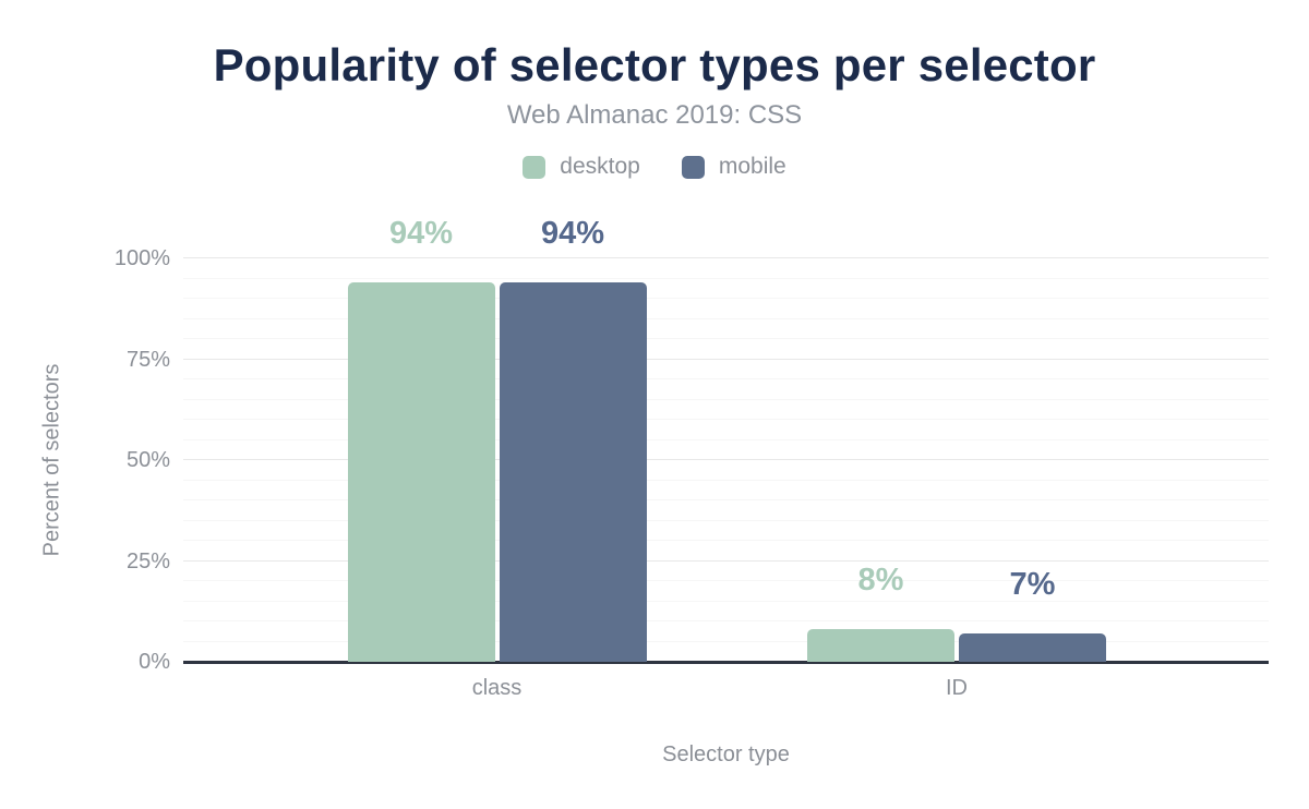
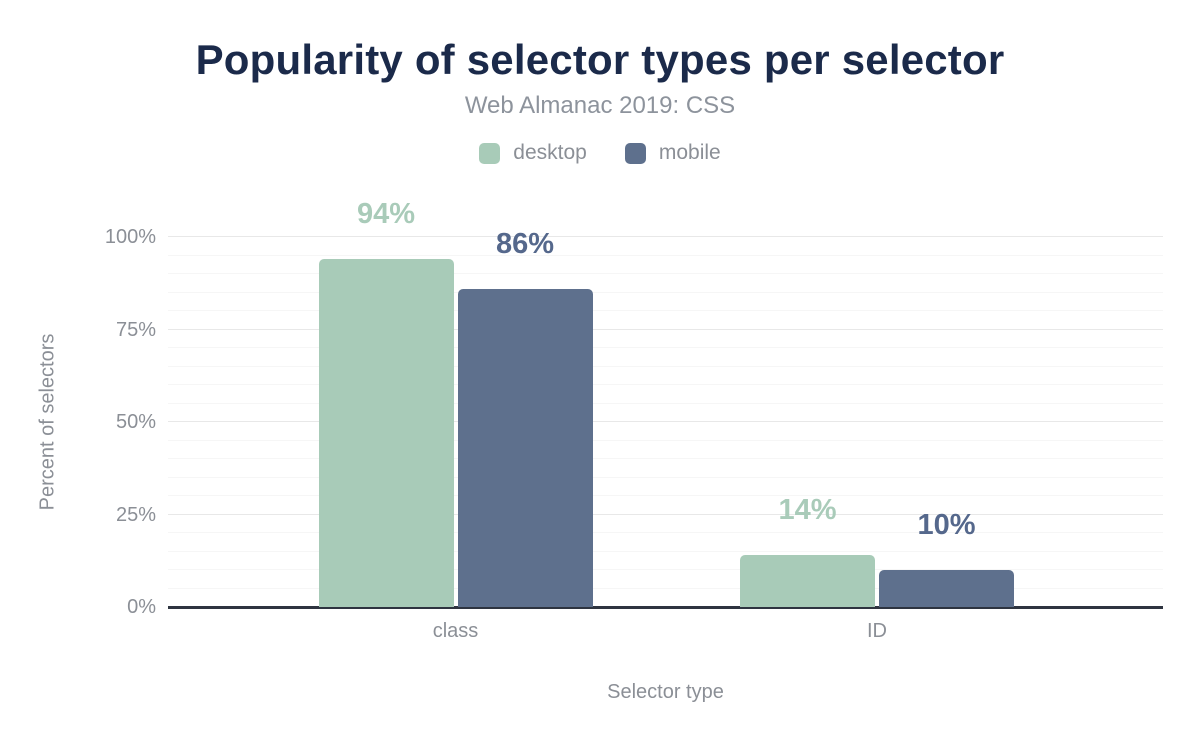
mobile/class: 94% -> 86%
desktop/ID: 8% -> 14%
mobile/ID: 7% -> 10%
